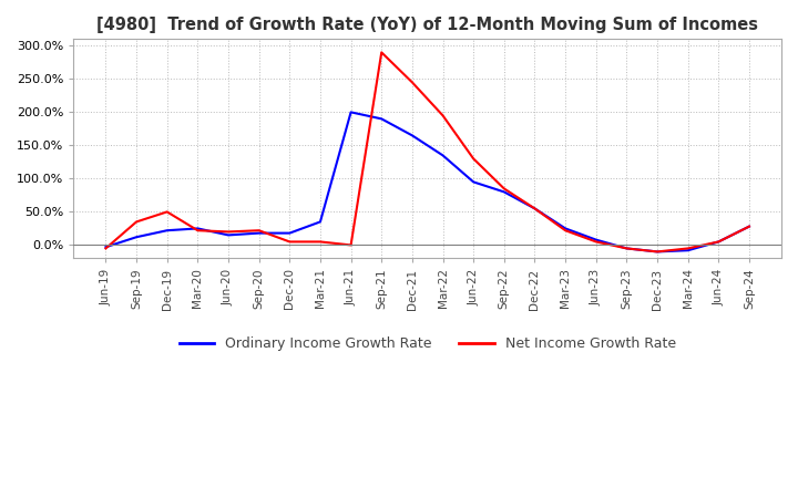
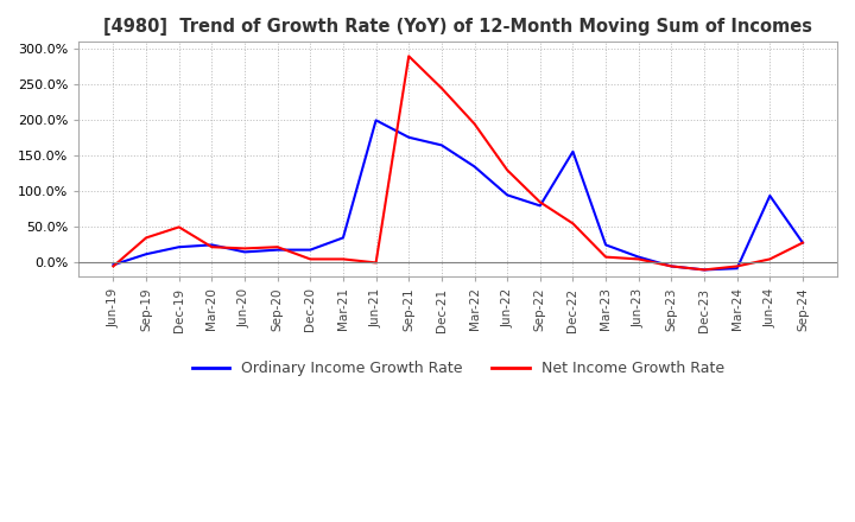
Ordinary Income Growth Rate/Sep-21: 190% -> 176%
Ordinary Income Growth Rate/Dec-22: 55% -> 156%
Net Income Growth Rate/Mar-23: 22% -> 8%
Ordinary Income Growth Rate/Jun-24: 5% -> 94%
